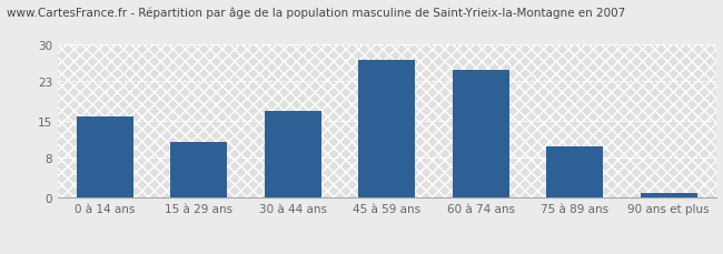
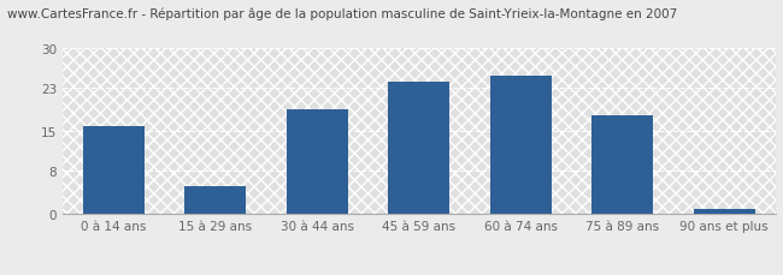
15 à 29 ans: 11 -> 5
30 à 44 ans: 17 -> 19
45 à 59 ans: 27 -> 24
75 à 89 ans: 10 -> 18
